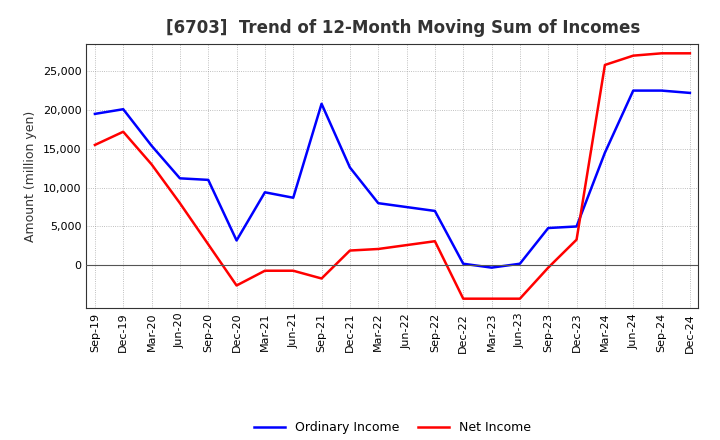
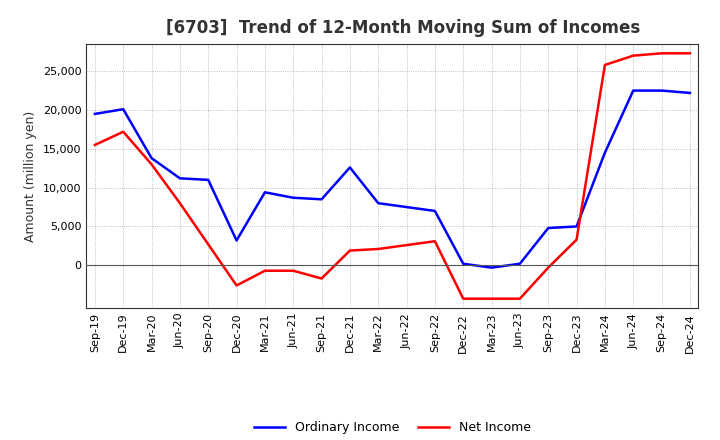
Ordinary Income/Mar-20: 15,400 -> 13,800
Ordinary Income/Sep-21: 20,800 -> 8,500
